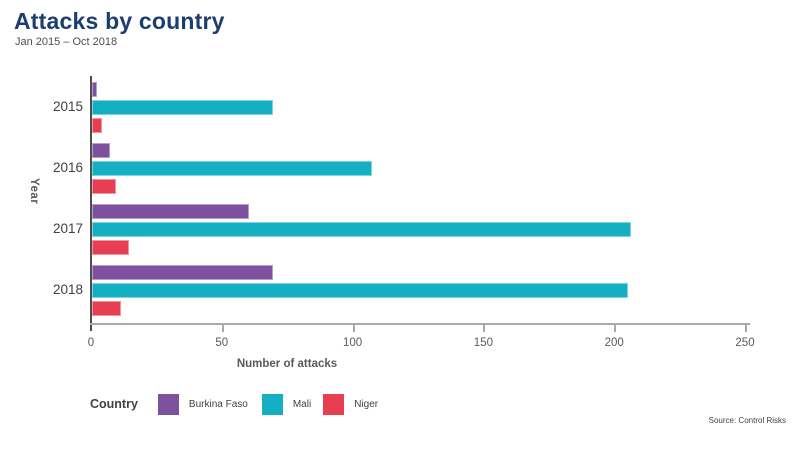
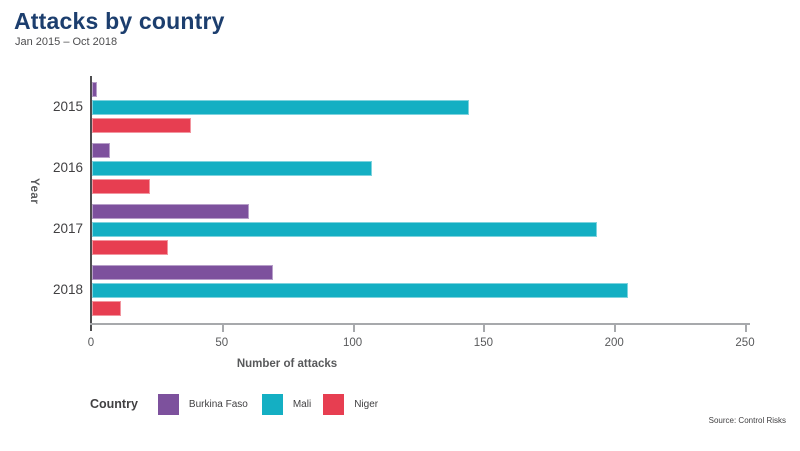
Mali/2015: 69 -> 144
Niger/2015: 4 -> 38
Niger/2016: 9 -> 22
Mali/2017: 206 -> 193
Niger/2017: 14 -> 29
